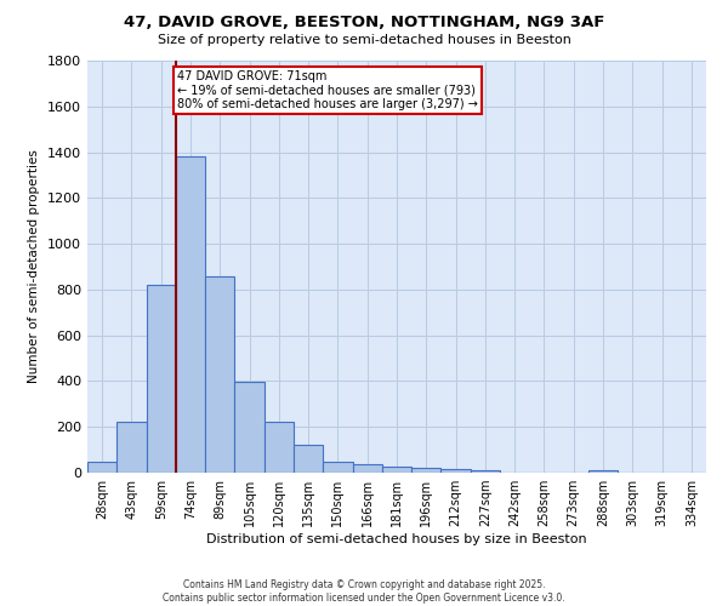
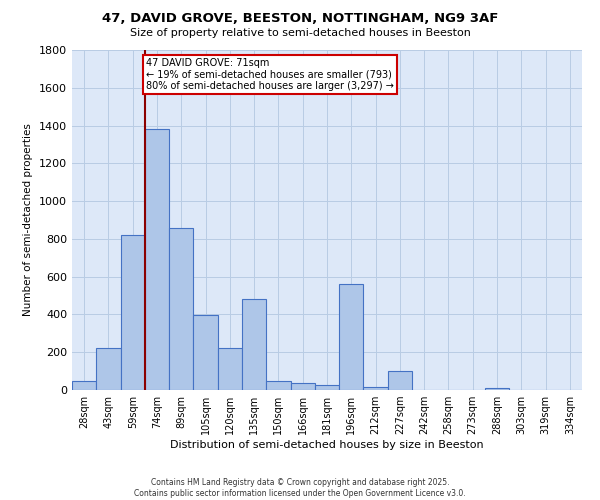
135sqm: 120 -> 480
196sqm: 20 -> 560
227sqm: 10 -> 100
